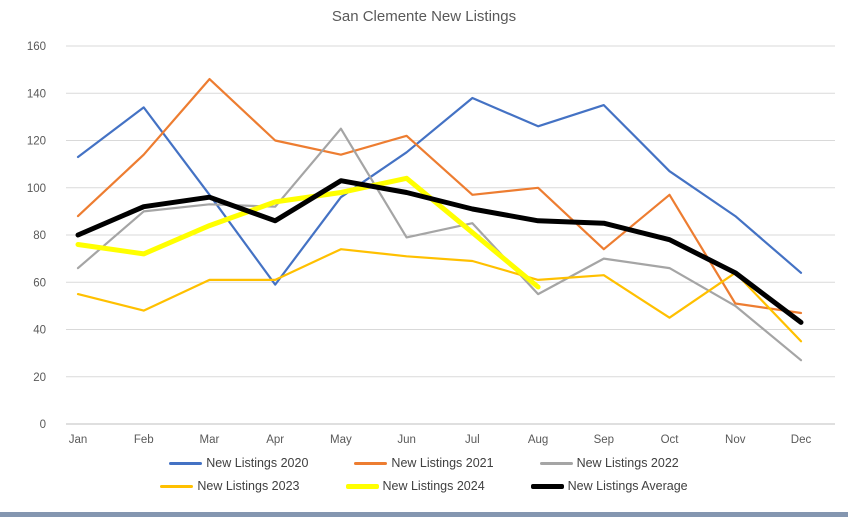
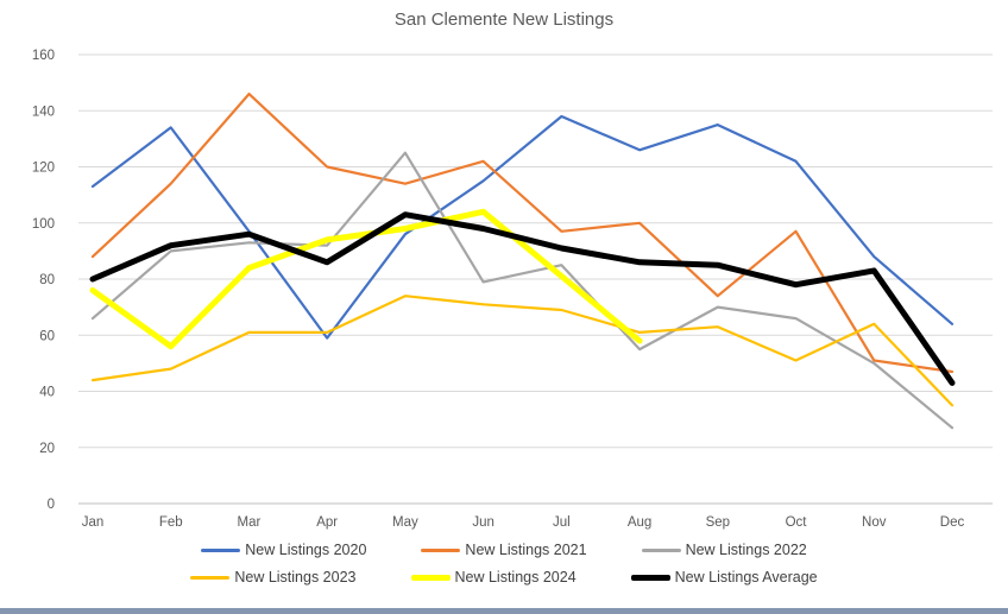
New Listings 2023/Jan: 55 -> 44
New Listings 2024/Feb: 72 -> 56
New Listings 2020/Oct: 107 -> 122
New Listings 2023/Oct: 45 -> 51
New Listings Average/Nov: 64 -> 83
